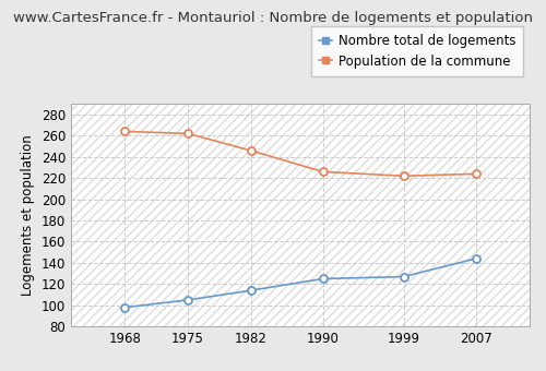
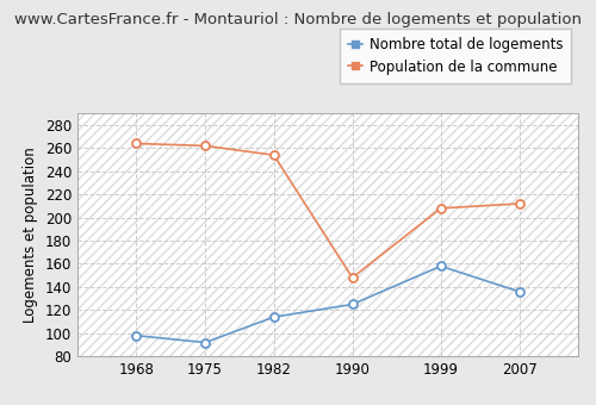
Nombre total de logements/1975: 105 -> 92
Population de la commune/1982: 246 -> 254
Population de la commune/1990: 226 -> 148
Nombre total de logements/1999: 127 -> 158
Population de la commune/1999: 222 -> 208
Nombre total de logements/2007: 144 -> 136
Population de la commune/2007: 224 -> 212
